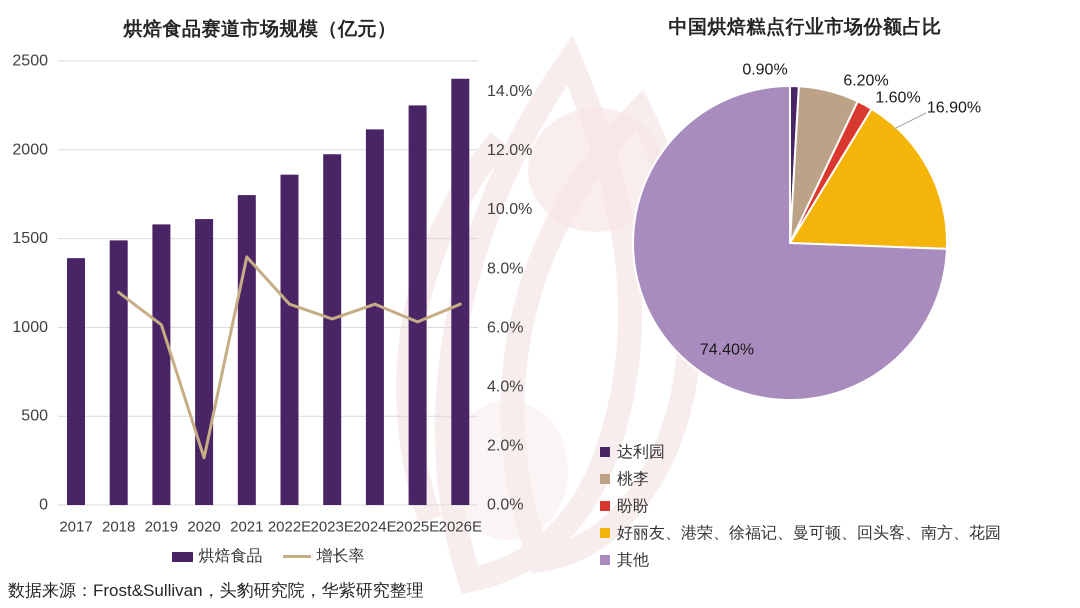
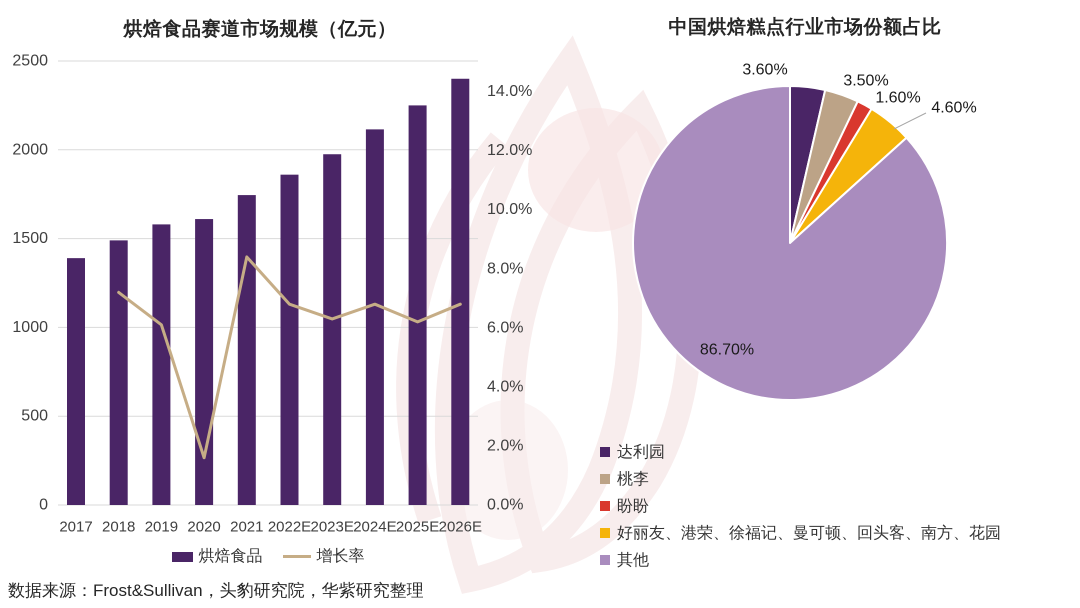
中国烘焙糕点行业市场份额占比/达利园: 0.90% -> 3.60%
中国烘焙糕点行业市场份额占比/桃李: 6.20% -> 3.50%
中国烘焙糕点行业市场份额占比/好丽友、港荣、徐福记、曼可顿、回头客、南方、花园: 16.90% -> 4.60%
中国烘焙糕点行业市场份额占比/其他: 74.40% -> 86.70%
